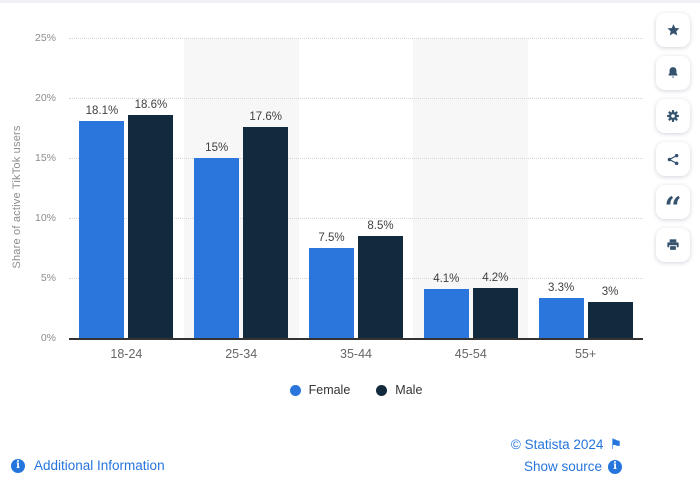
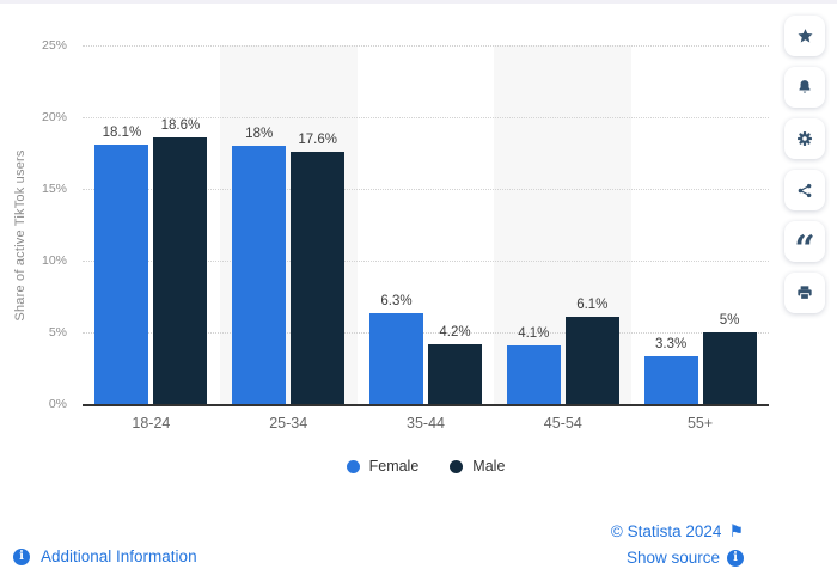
Female/25-34: 15% -> 18%
Female/35-44: 7.5% -> 6.3%
Male/35-44: 8.5% -> 4.2%
Male/45-54: 4.2% -> 6.1%
Male/55+: 3% -> 5%
